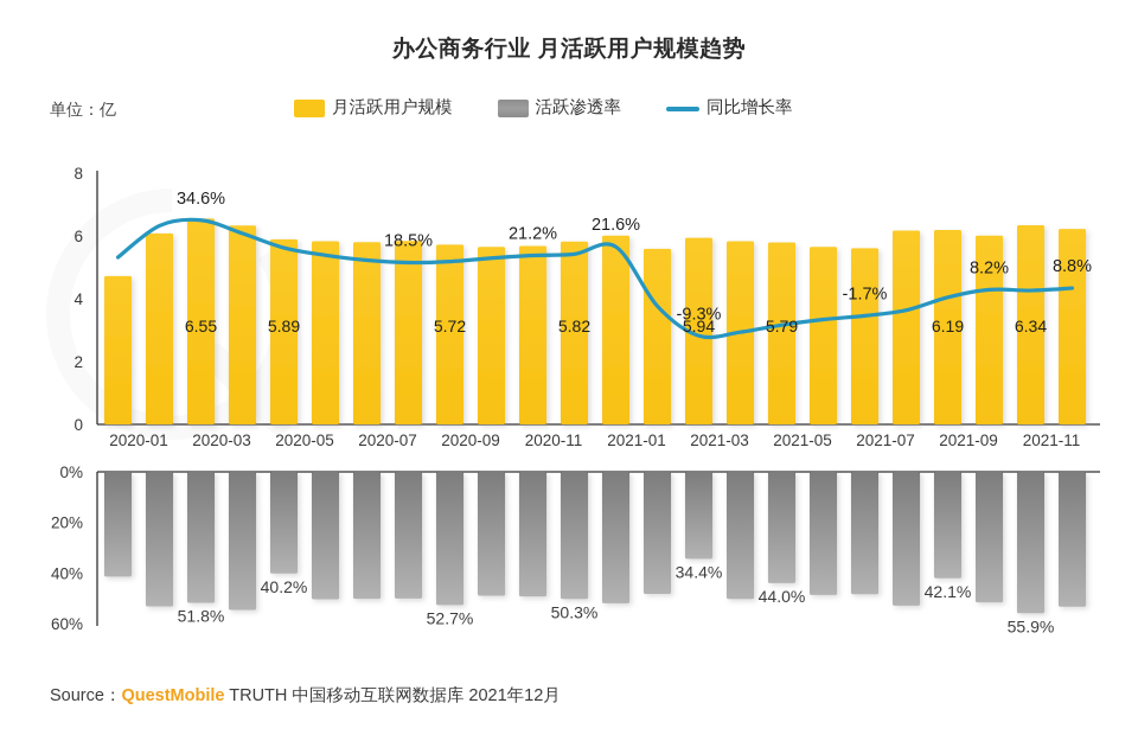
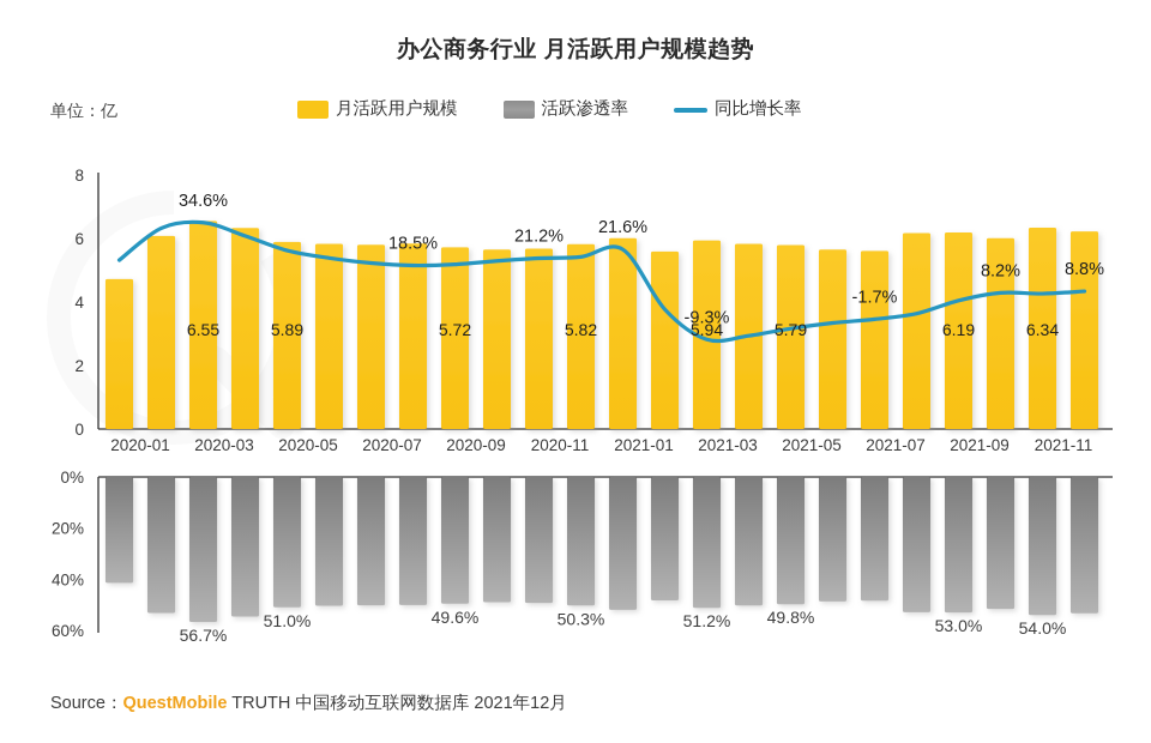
活跃渗透率/2020-03: 51.8% -> 56.7%
活跃渗透率/2020-05: 40.2% -> 51.0%
活跃渗透率/2020-09: 52.7% -> 49.6%
活跃渗透率/2021-03: 34.4% -> 51.2%
活跃渗透率/2021-05: 44.0% -> 49.8%
活跃渗透率/2021-09: 42.1% -> 53.0%
活跃渗透率/2021-11: 55.9% -> 54.0%
